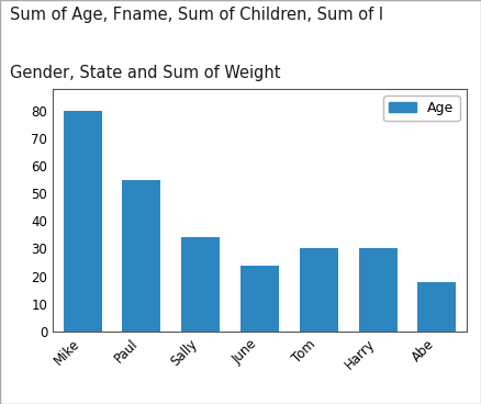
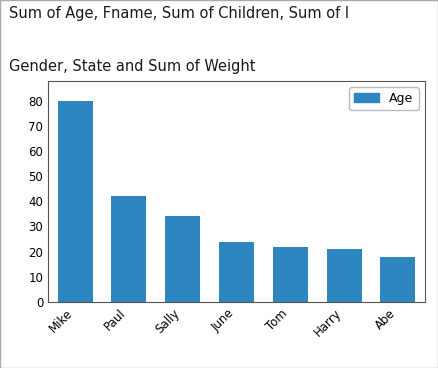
Paul: 55 -> 42
Tom: 30 -> 22
Harry: 30 -> 21
